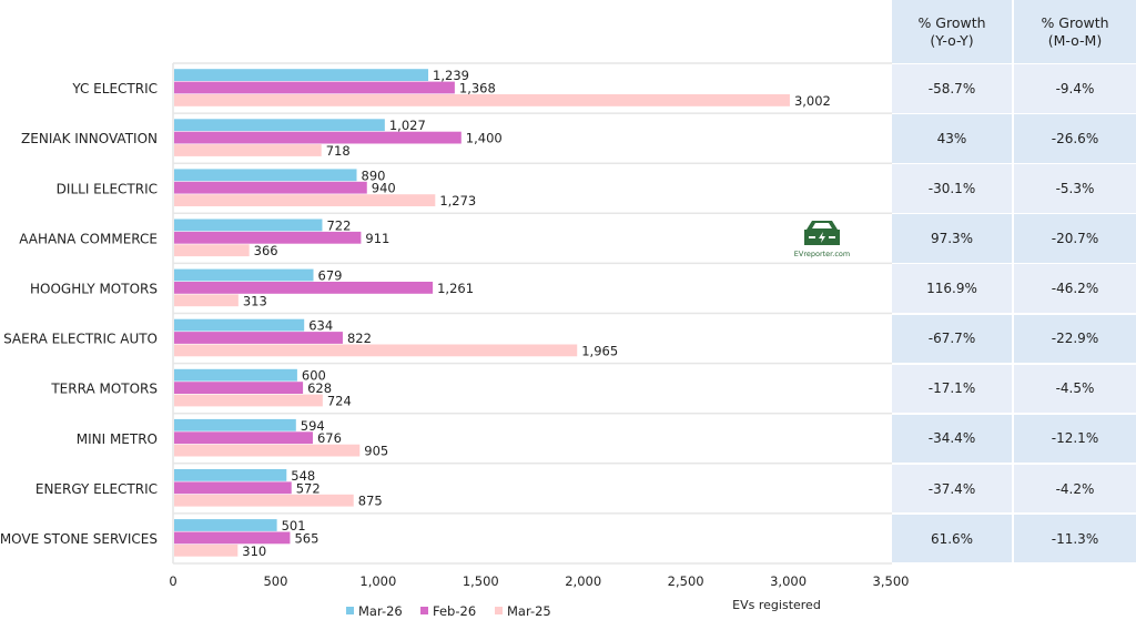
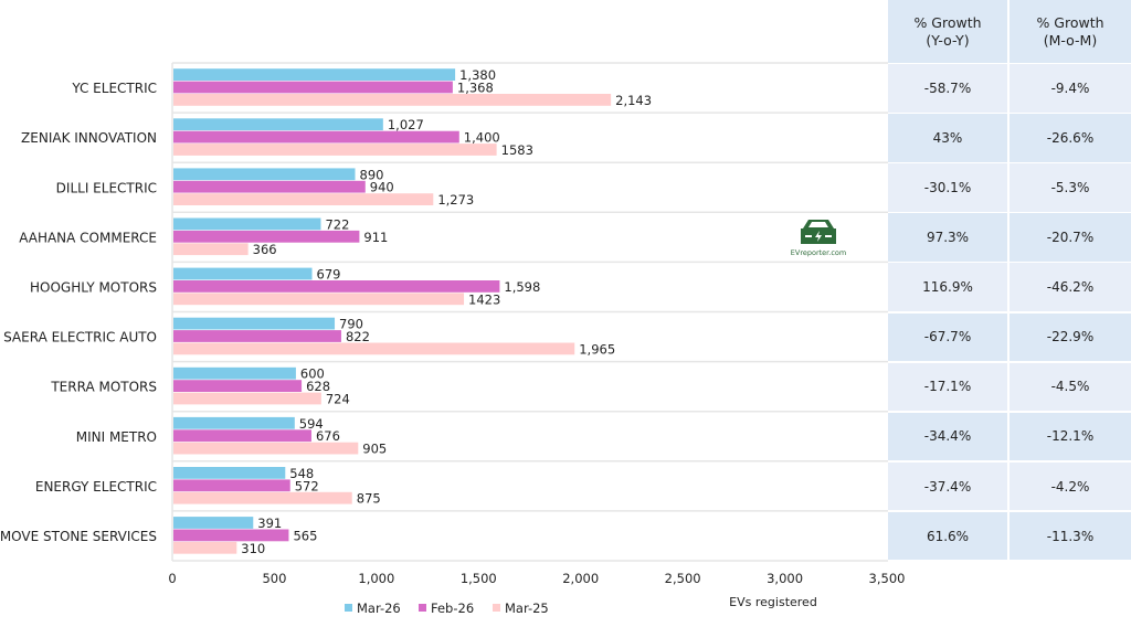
Mar-26/YC ELECTRIC: 1,239 -> 1,380
Mar-25/YC ELECTRIC: 3,002 -> 2,143
Mar-25/ZENIAK INNOVATION: 718 -> 1583
Feb-26/HOOGHLY MOTORS: 1,261 -> 1,598
Mar-25/HOOGHLY MOTORS: 313 -> 1423
Mar-26/SAERA ELECTRIC AUTO: 634 -> 790
Mar-26/MOVE STONE SERVICES: 501 -> 391
